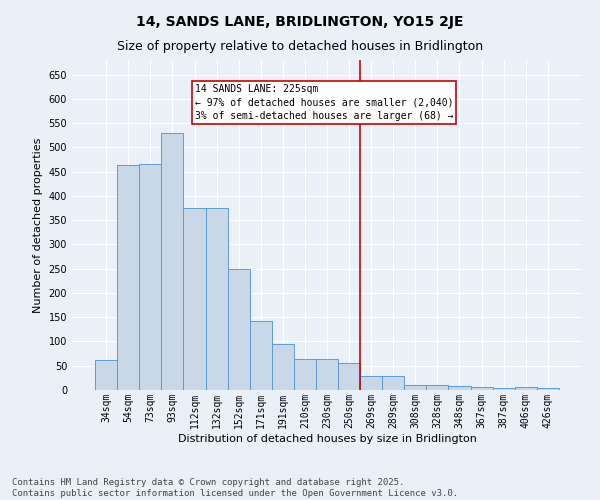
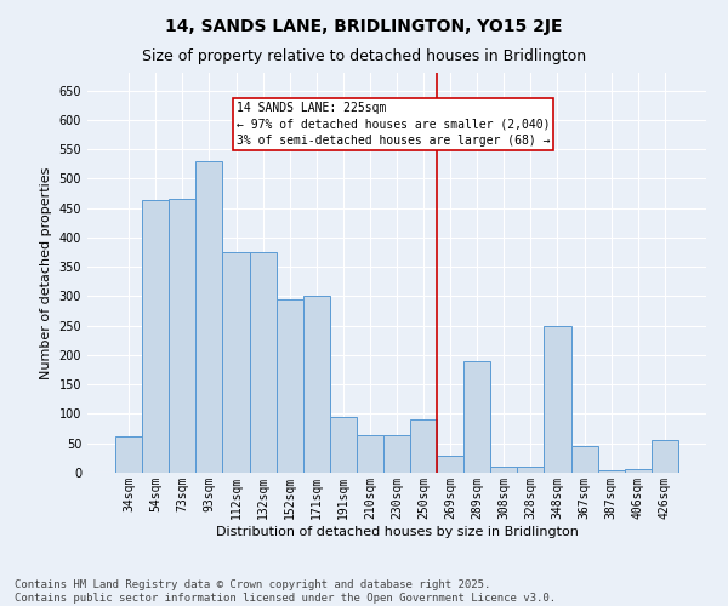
152sqm: 250 -> 295
171sqm: 143 -> 300
250sqm: 55 -> 90
289sqm: 28 -> 190
348sqm: 8 -> 250
367sqm: 7 -> 45
426sqm: 5 -> 55
